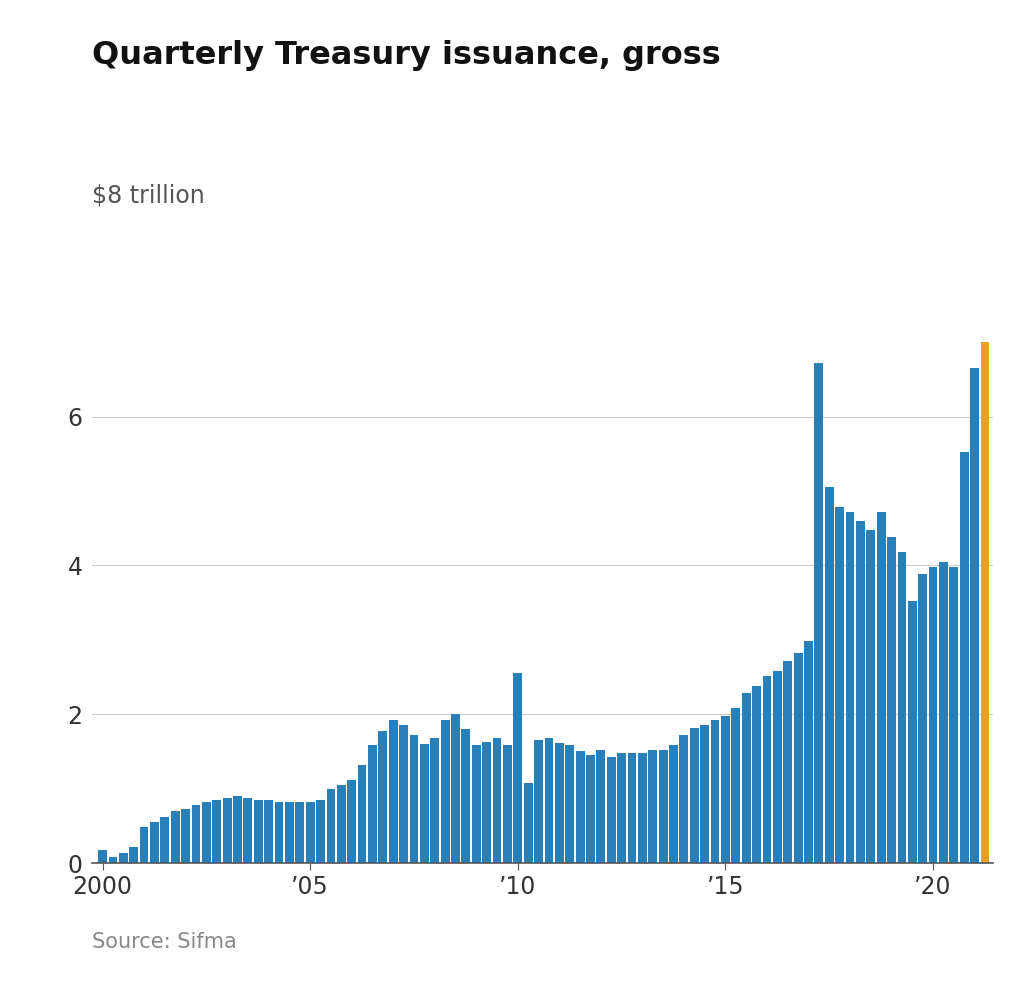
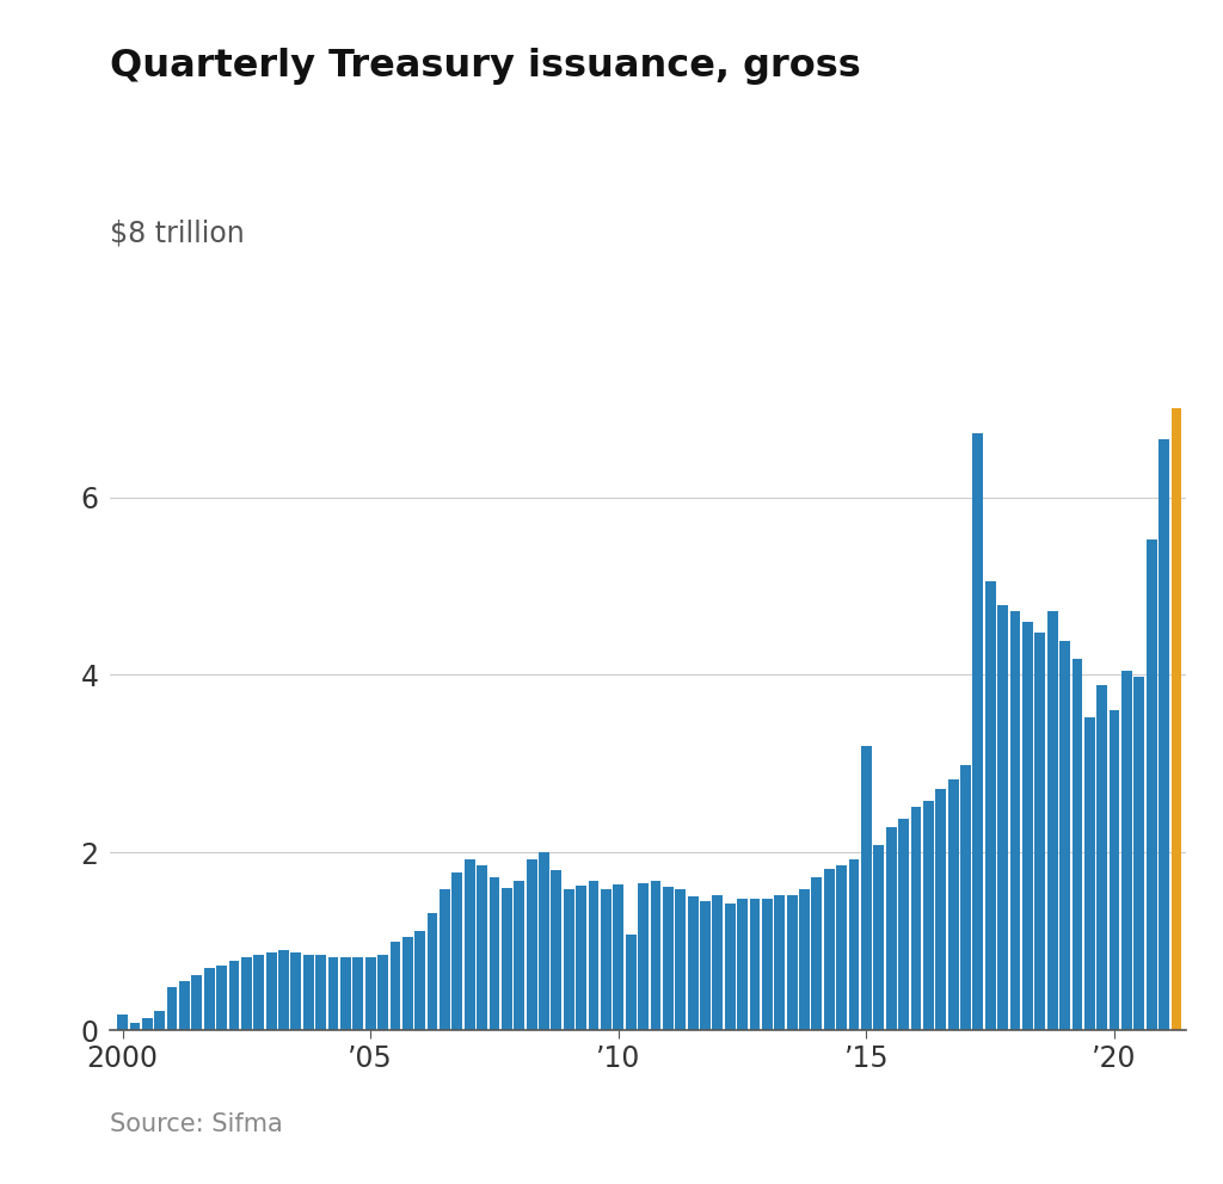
’10: 2.55 -> 1.64
’15: 1.98 -> 3.20
’20: 3.98 -> 3.60
